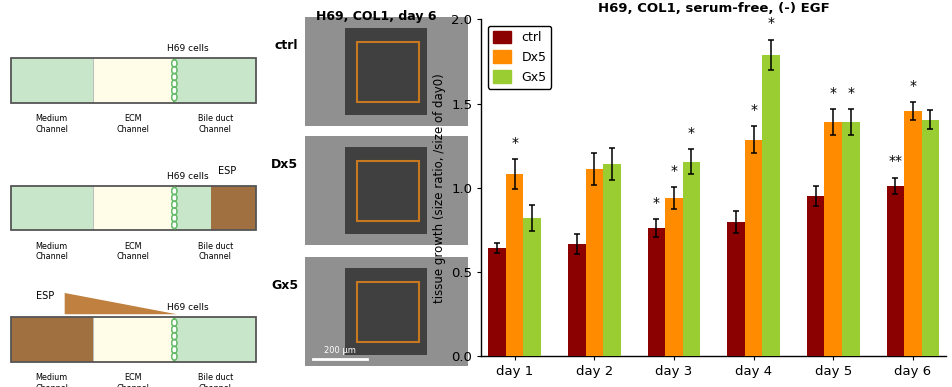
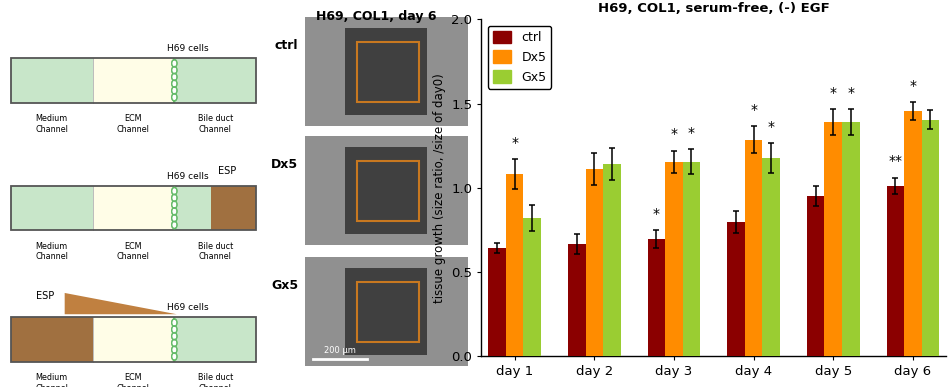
ctrl/day 3: 0.76 -> 0.69
Dx5/day 3: 0.94 -> 1.16
Gx5/day 4: 1.79 -> 1.18
